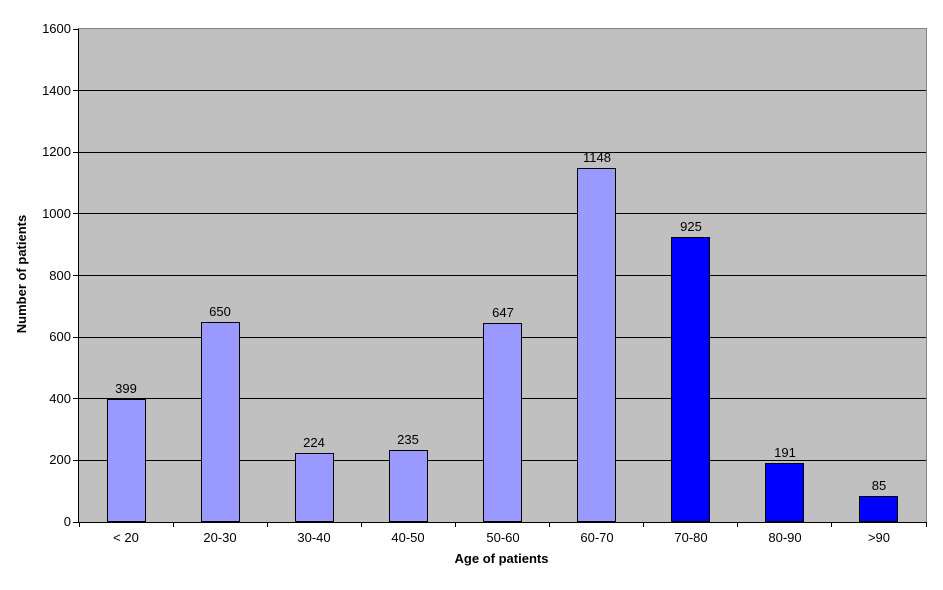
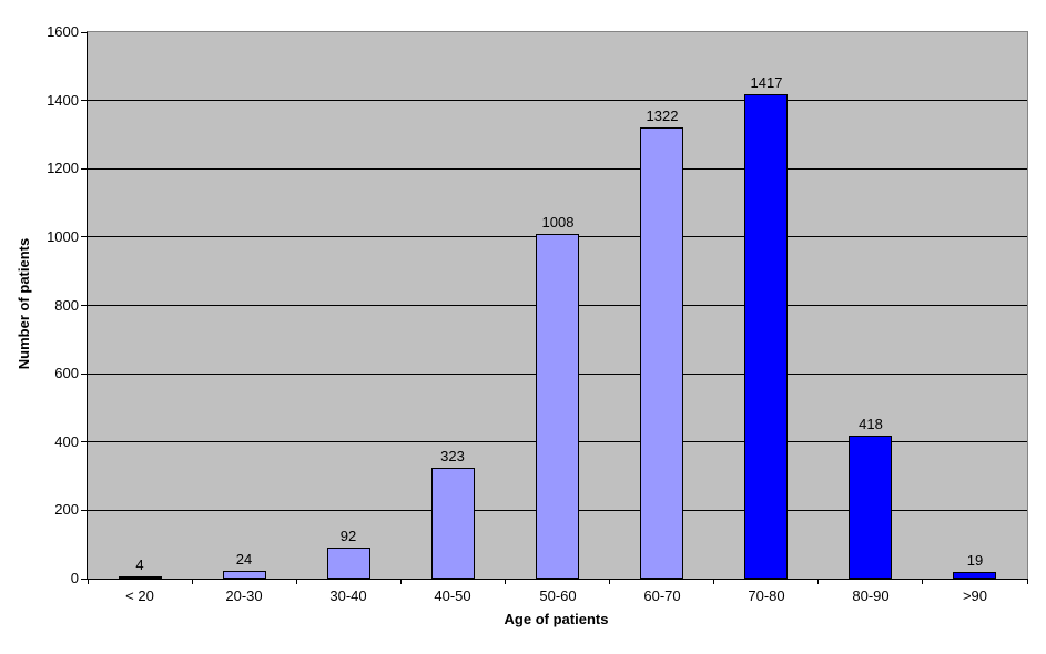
< 20: 399 -> 4
20-30: 650 -> 24
30-40: 224 -> 92
40-50: 235 -> 323
50-60: 647 -> 1008
60-70: 1148 -> 1322
70-80: 925 -> 1417
80-90: 191 -> 418
>90: 85 -> 19
